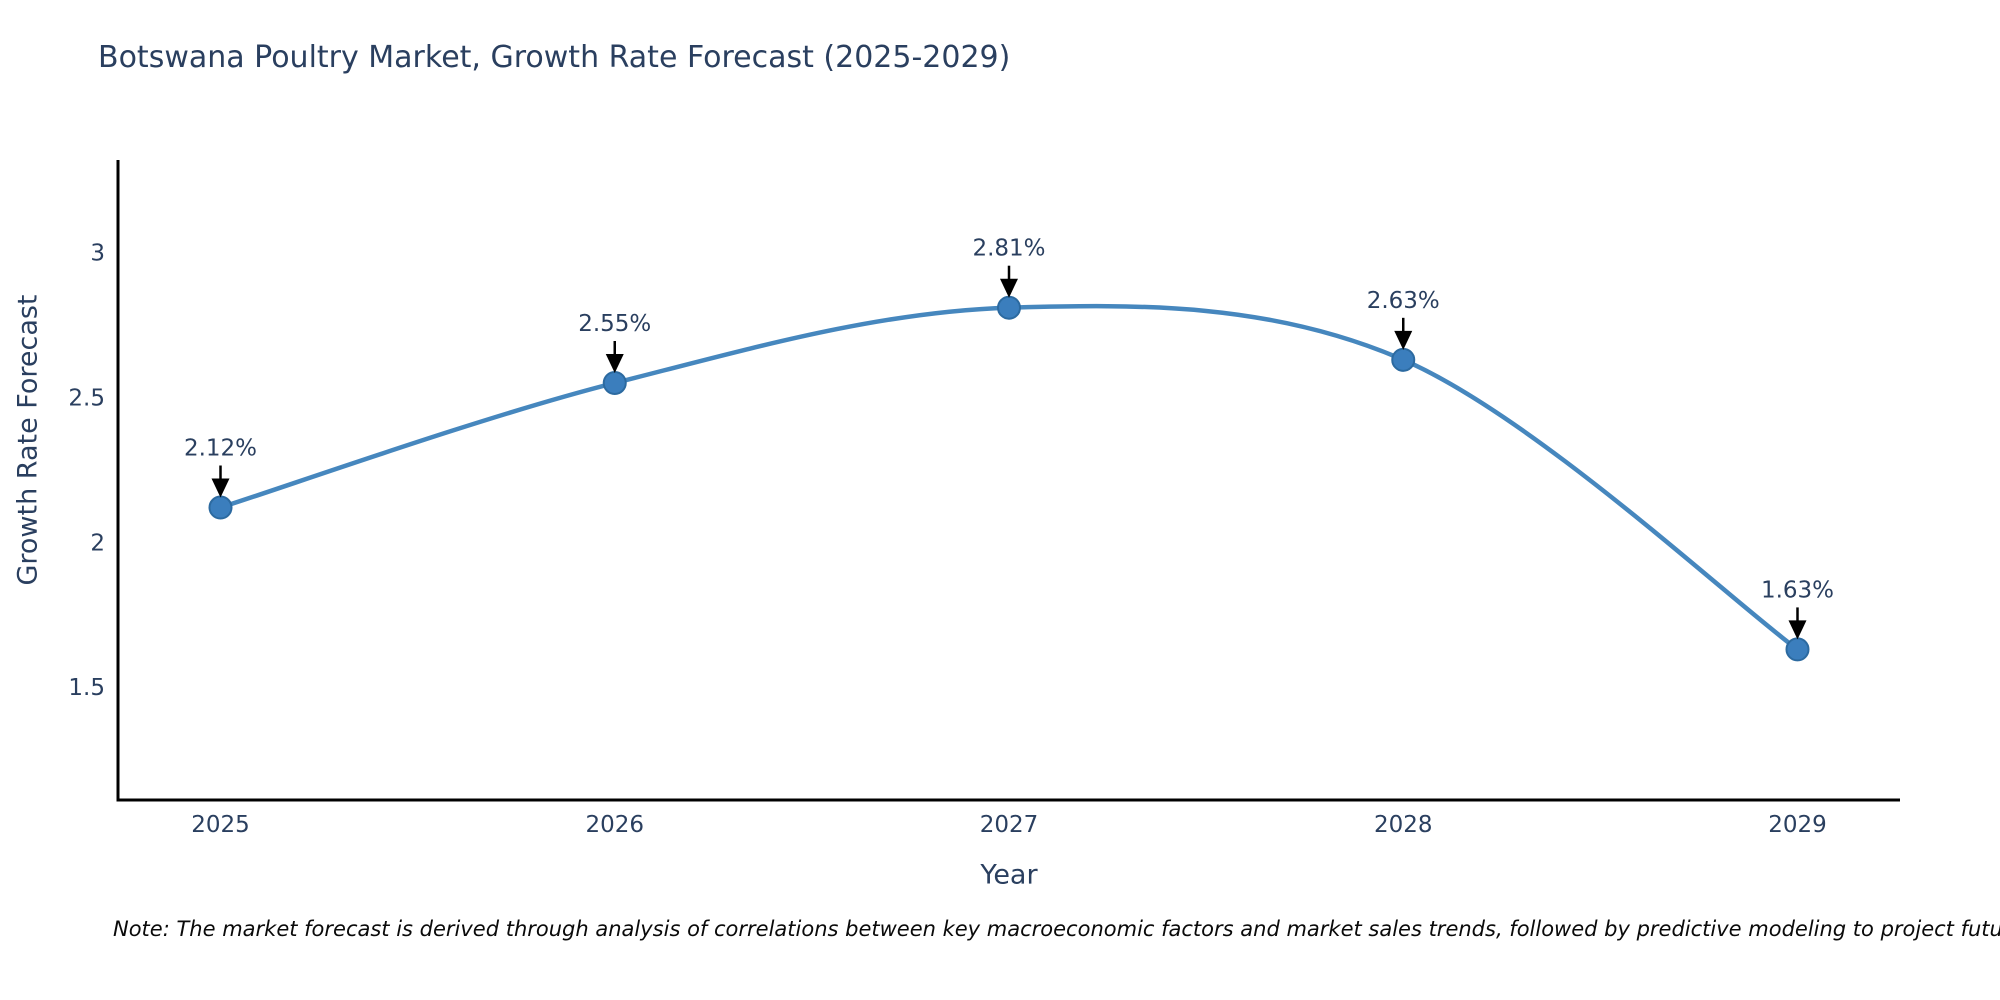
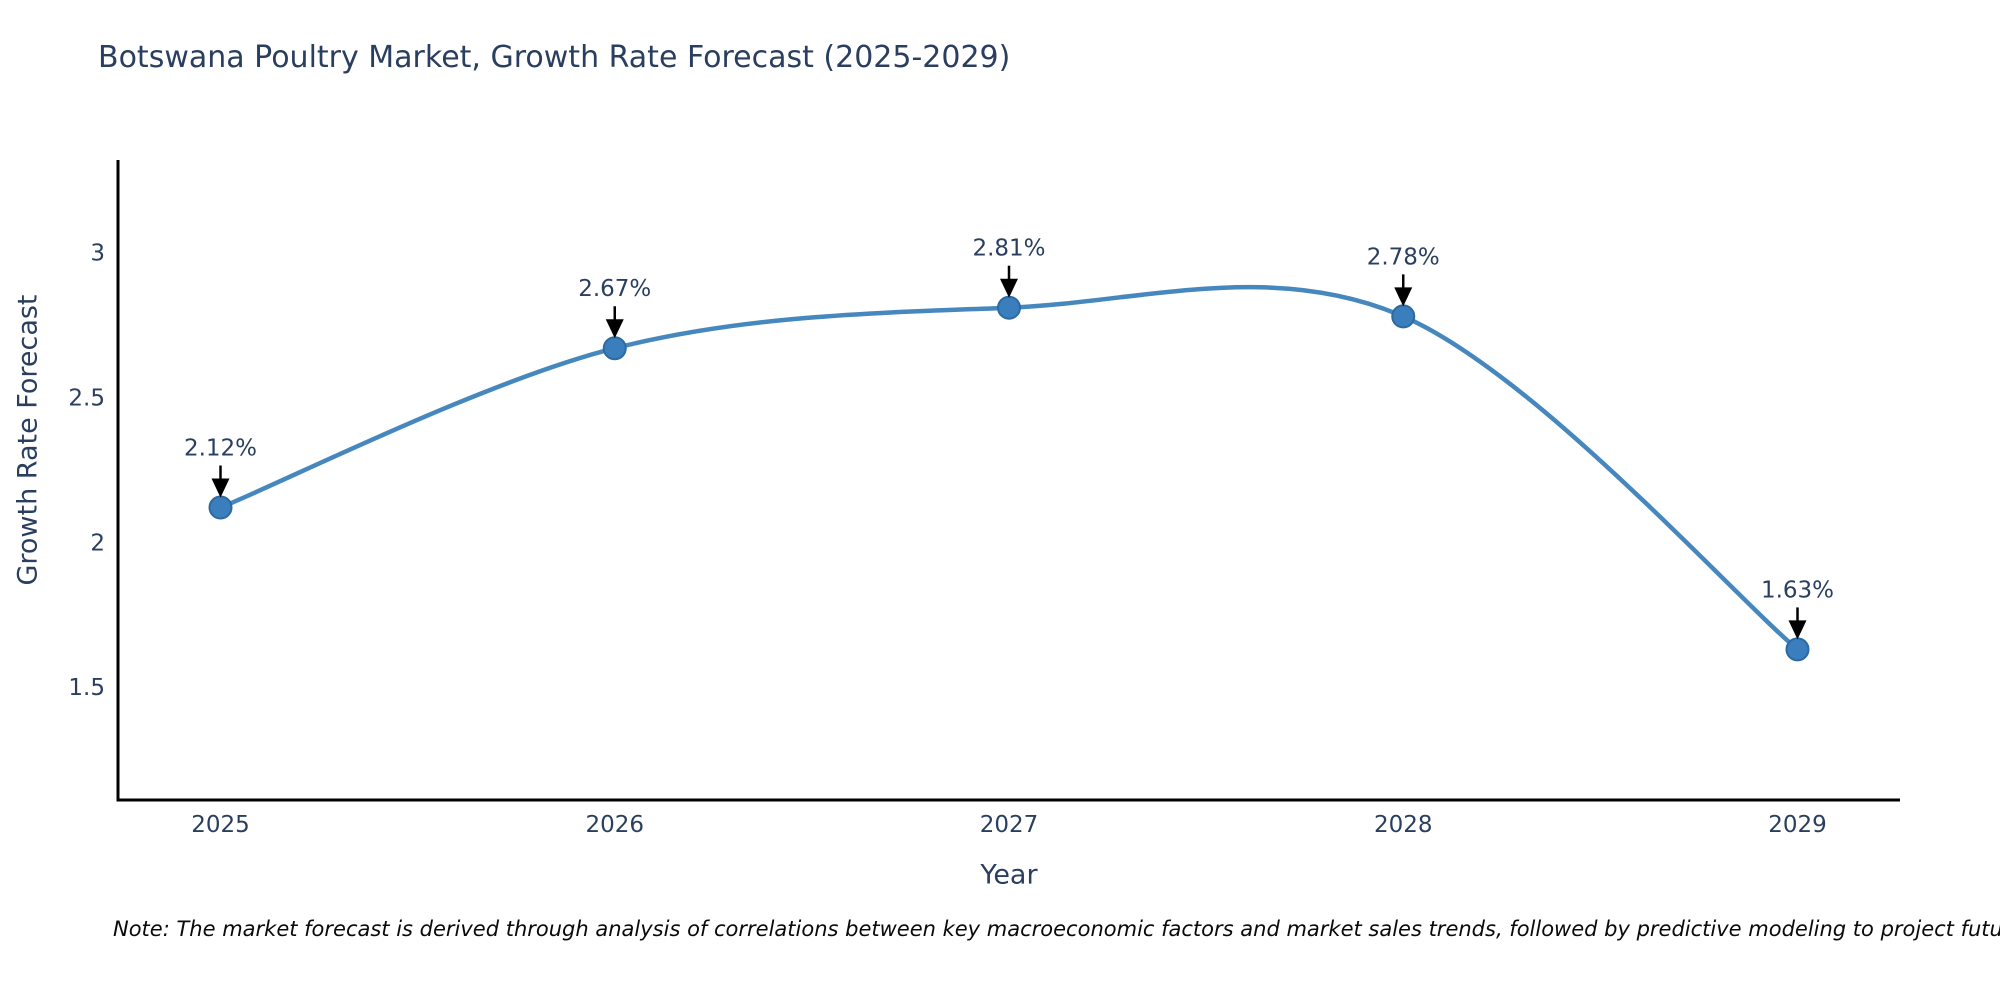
2026: 2.55% -> 2.67%
2028: 2.63% -> 2.78%
